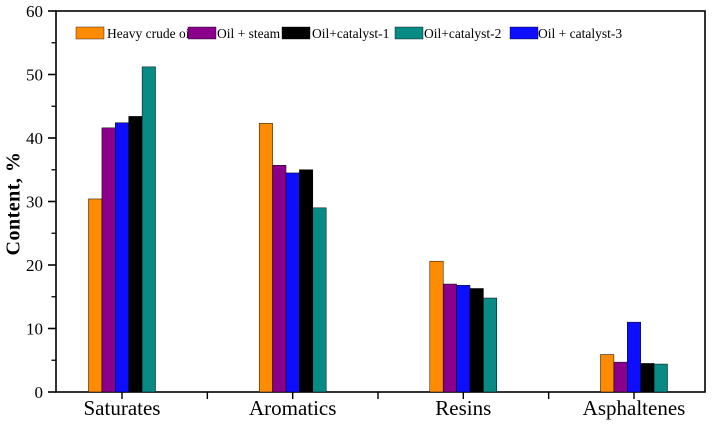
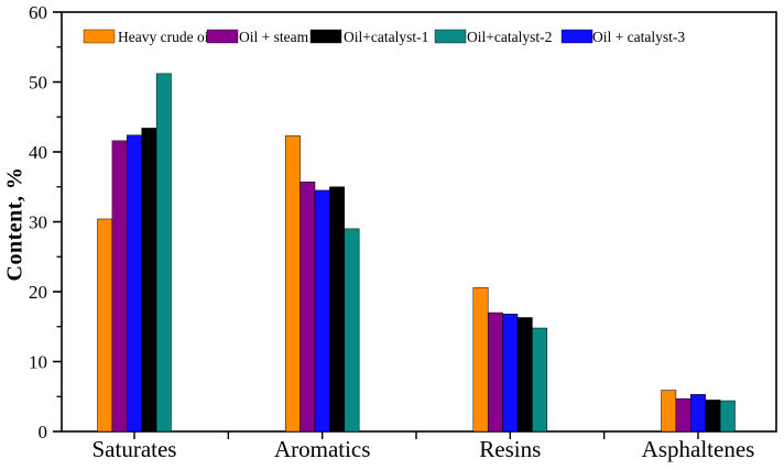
Oil + catalyst-3/Asphaltenes: 11 -> 5
